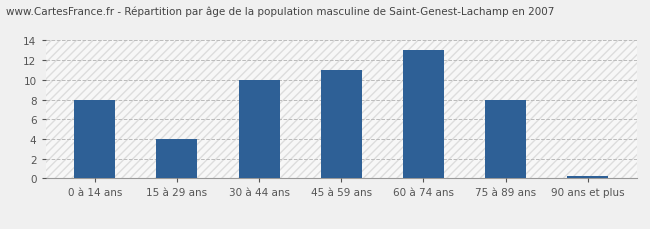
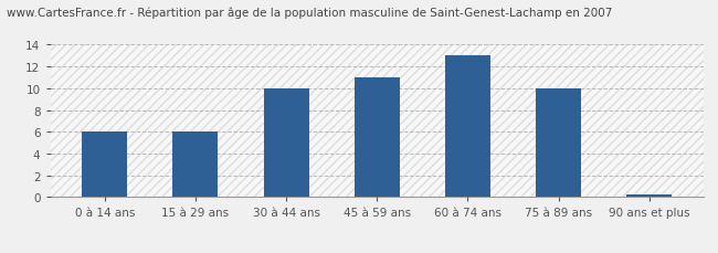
0 à 14 ans: 8.0 -> 6.0
15 à 29 ans: 4.0 -> 6.0
75 à 89 ans: 8.0 -> 10.0
